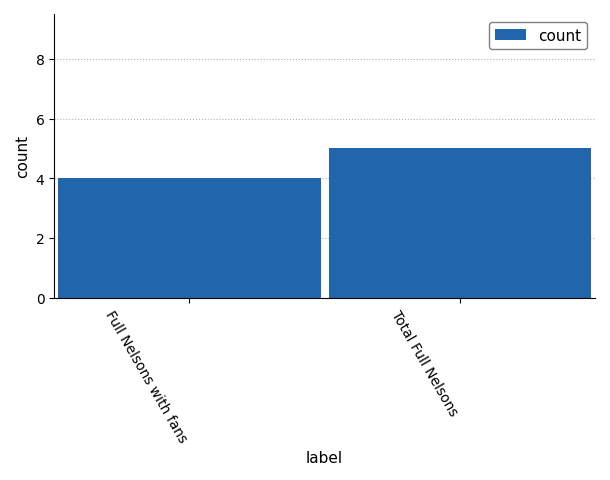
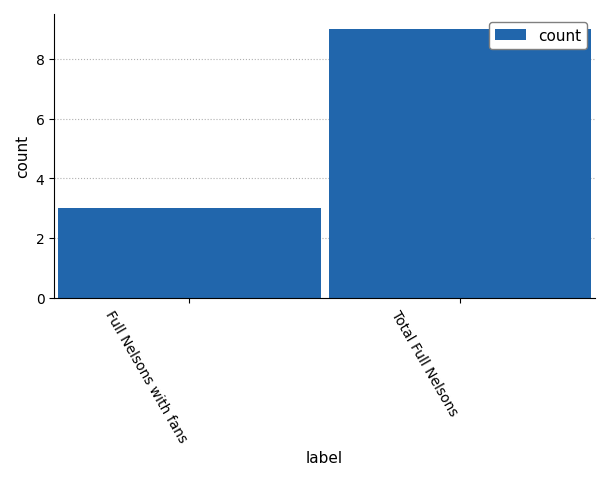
Full Nelsons with fans: 4 -> 3
Total Full Nelsons: 5 -> 9
